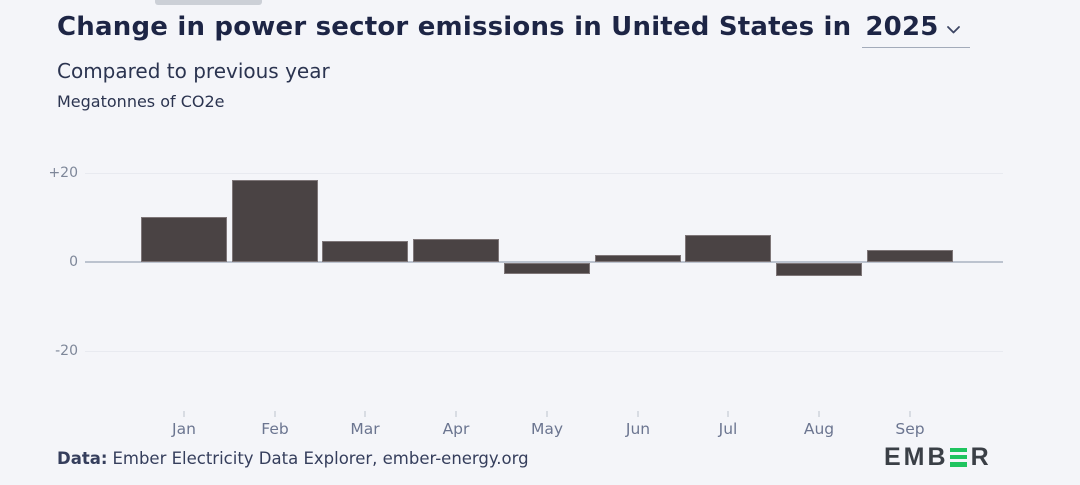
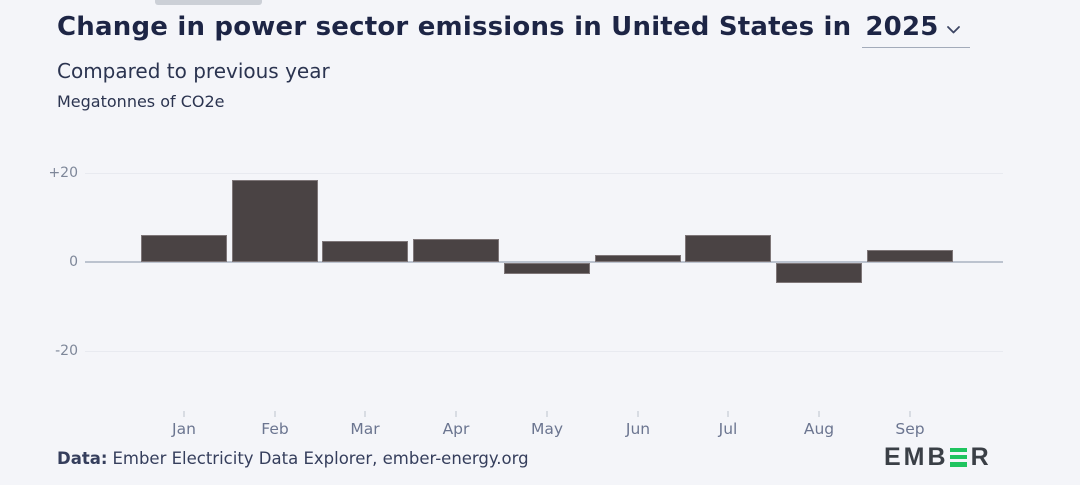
Jan: 10 -> 6
Aug: -3 -> -4
